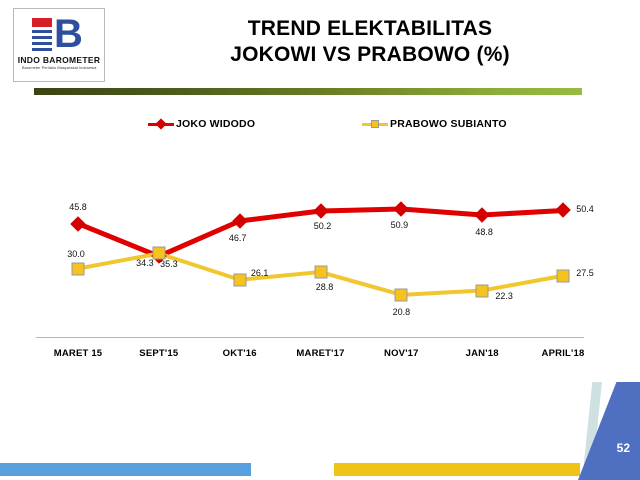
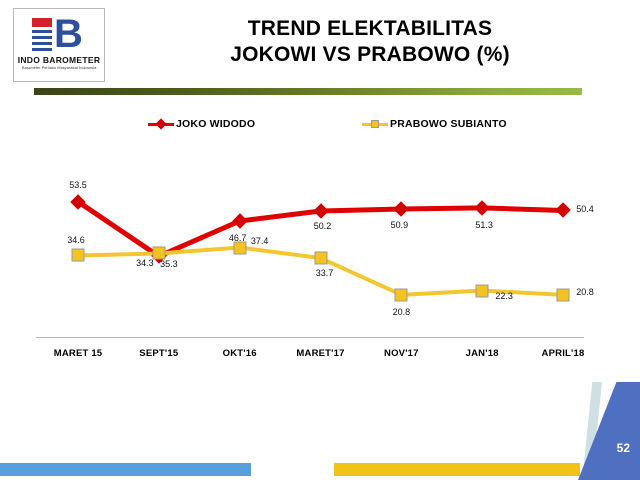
JOKO WIDODO/MARET 15: 45.8 -> 53.5
PRABOWO SUBIANTO/MARET 15: 30.0 -> 34.6
PRABOWO SUBIANTO/OKT'16: 26.1 -> 37.4
PRABOWO SUBIANTO/MARET'17: 28.8 -> 33.7
JOKO WIDODO/JAN'18: 48.8 -> 51.3
PRABOWO SUBIANTO/APRIL'18: 27.5 -> 20.8
